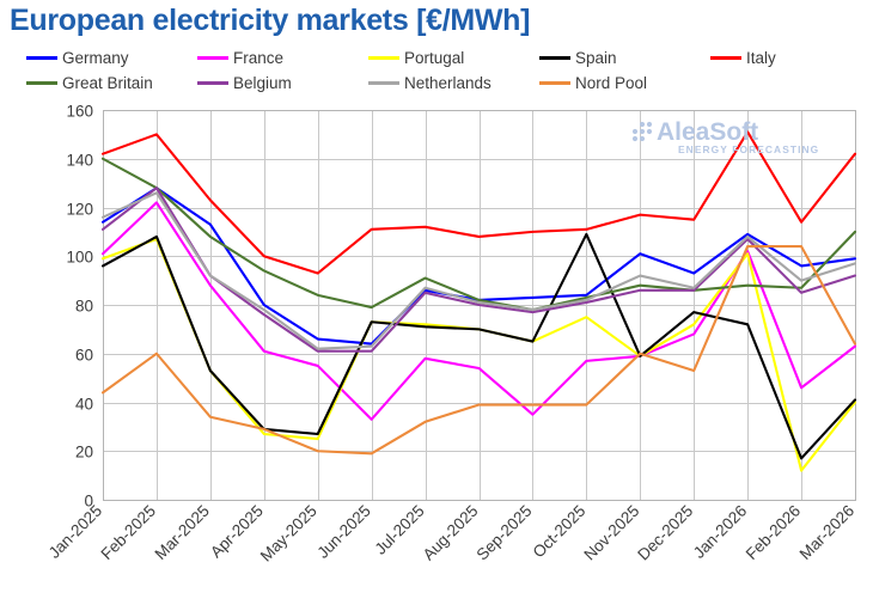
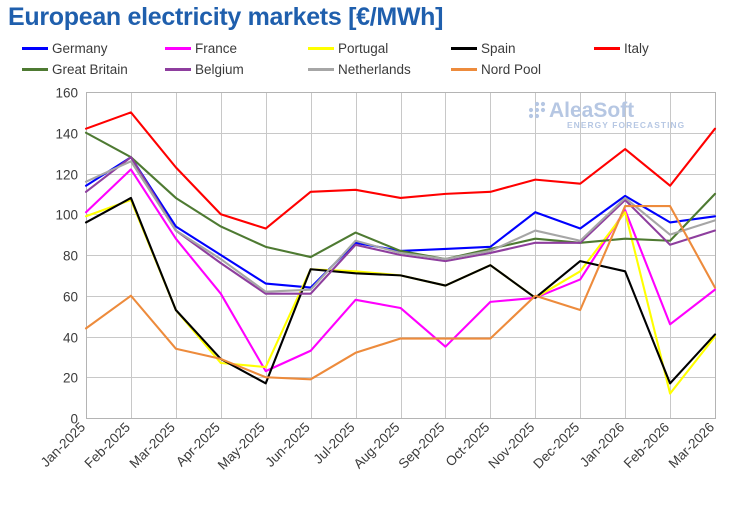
Germany/Mar-2025: 113 -> 94
France/May-2025: 55 -> 23
Spain/May-2025: 27 -> 17
Spain/Oct-2025: 109 -> 75
Italy/Jan-2026: 151 -> 132
